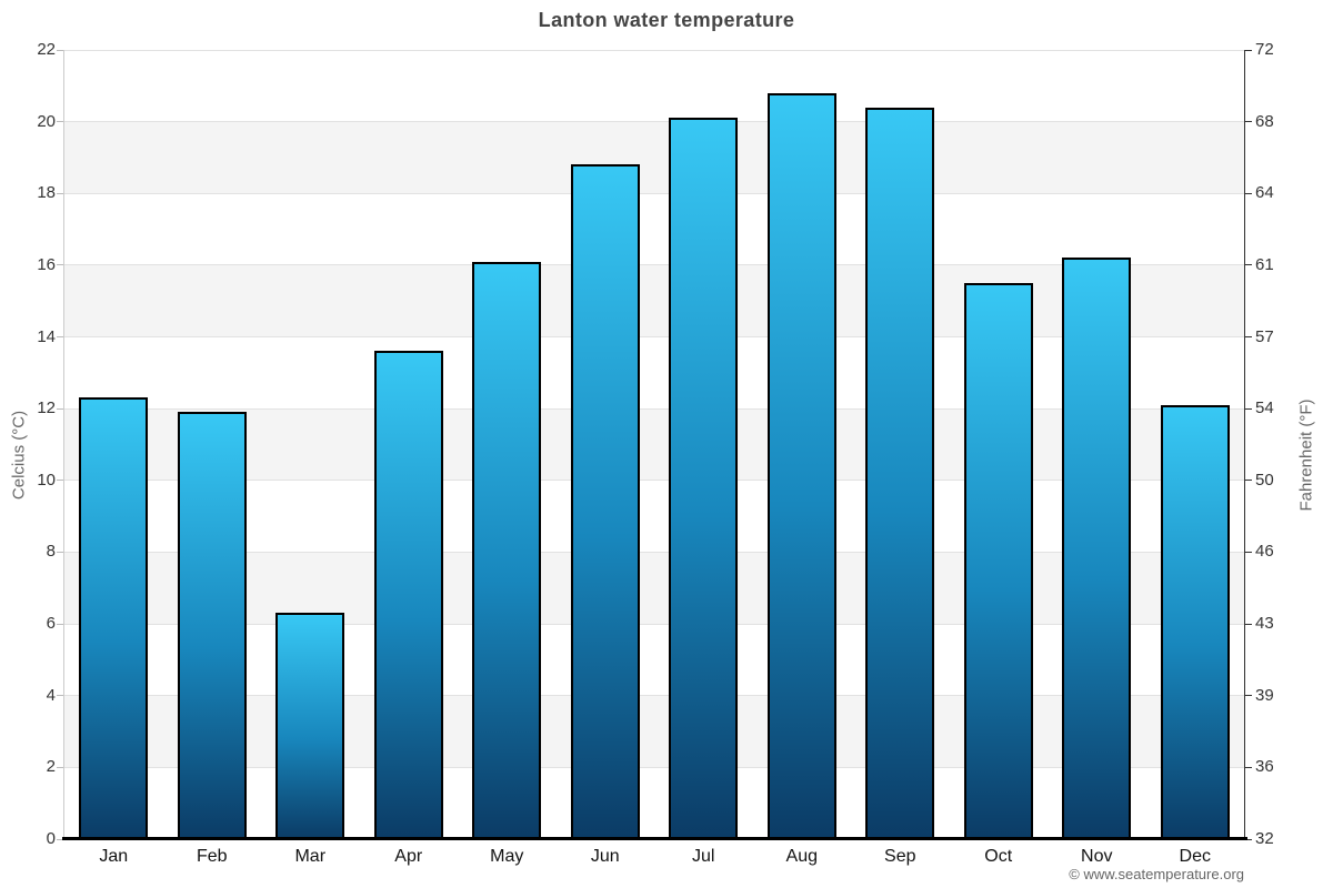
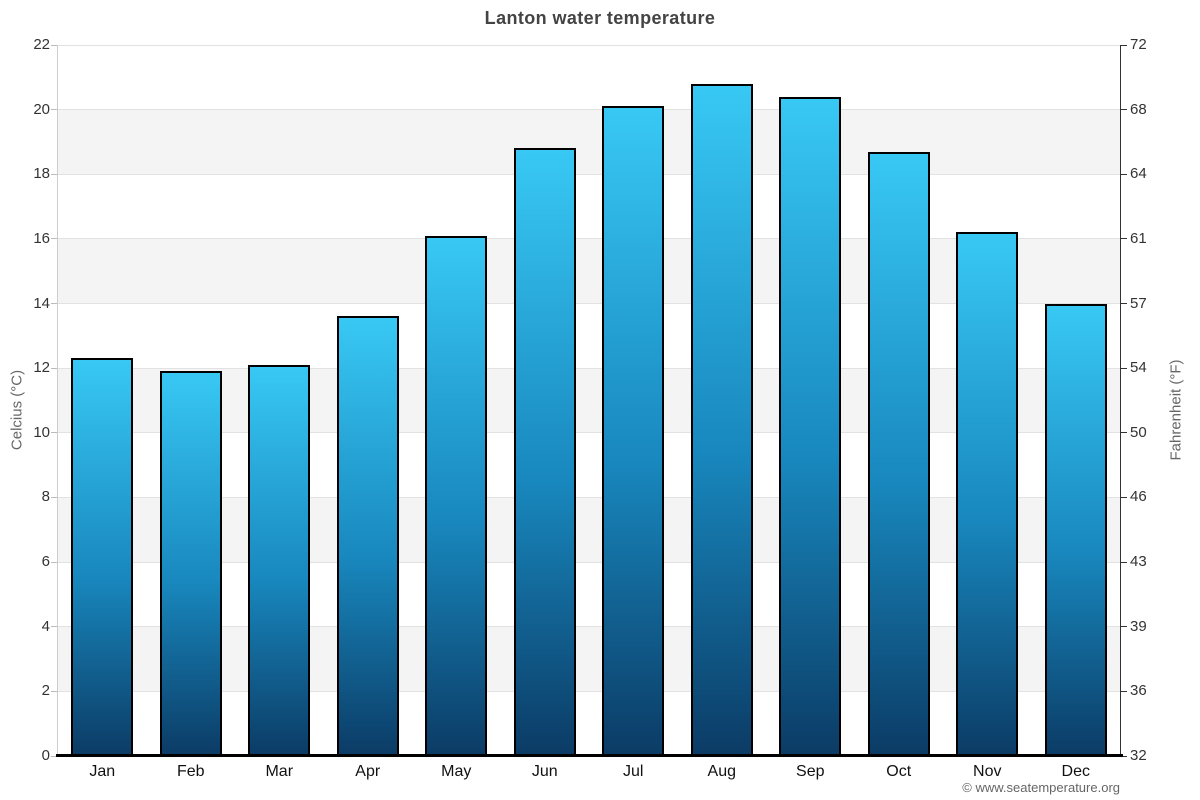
Mar: 6.3 -> 12.1
Oct: 15.5 -> 18.7
Dec: 12.1 -> 14.0
